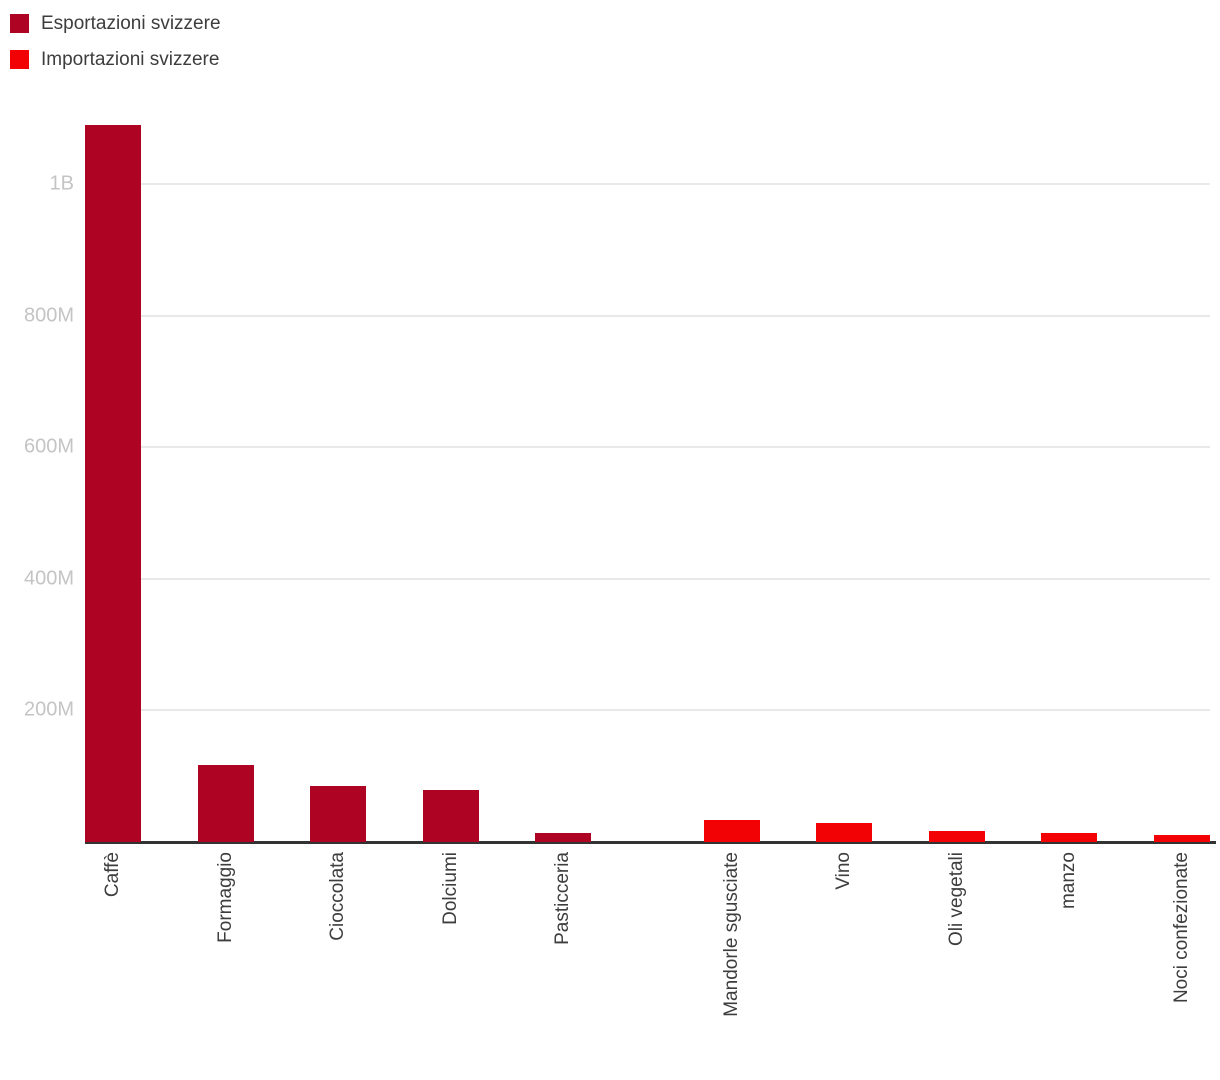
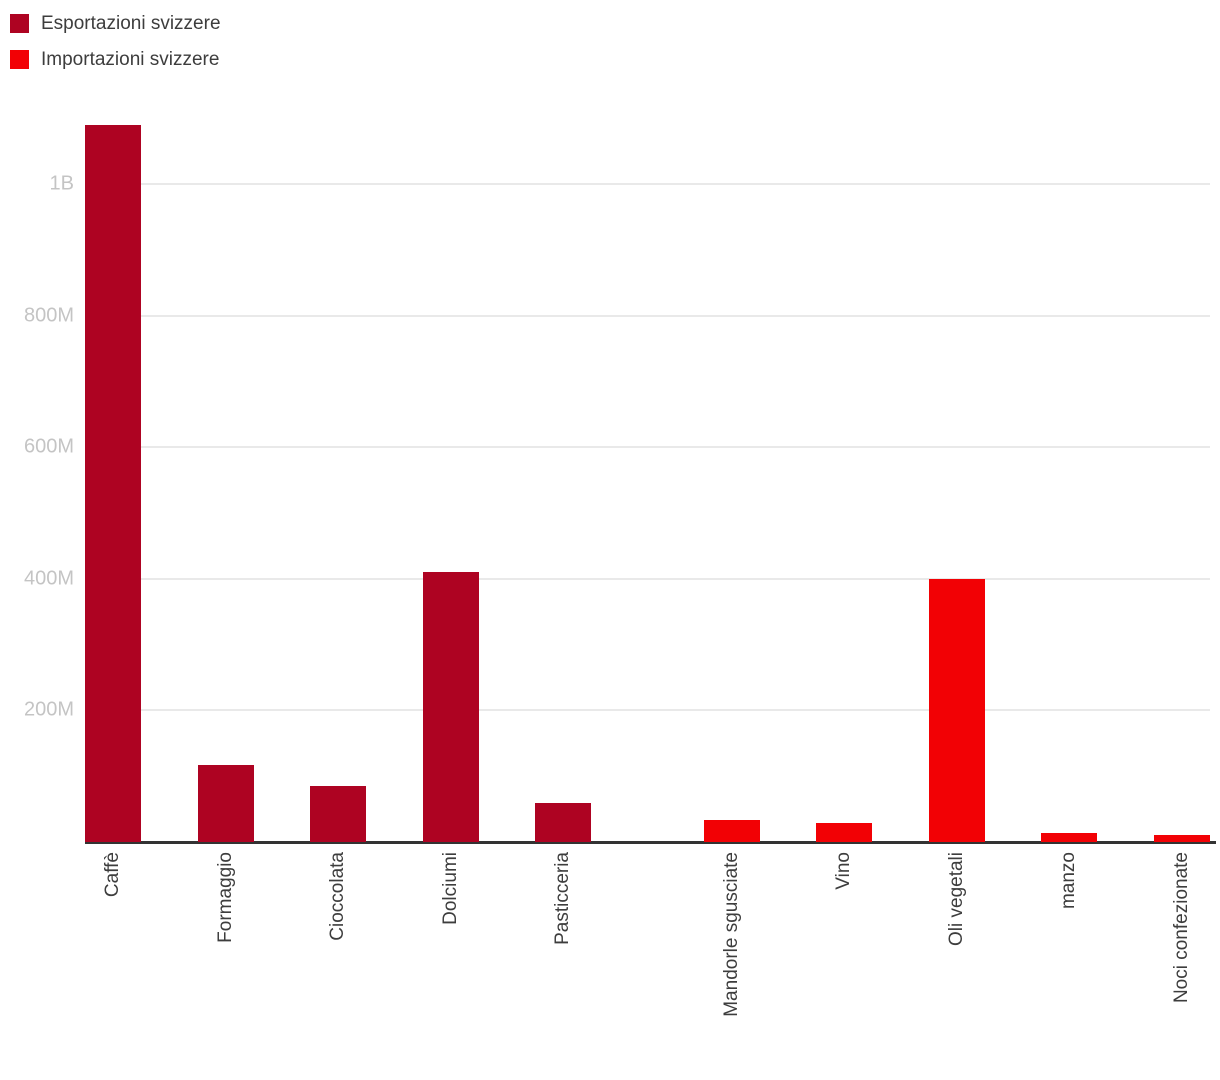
Esportazioni svizzere/Dolciumi: 80M -> 410M
Esportazioni svizzere/Pasticceria: 10M -> 60M
Importazioni svizzere/Oli vegetali: 20M -> 400M
